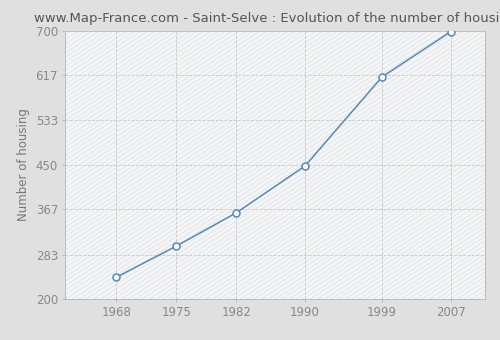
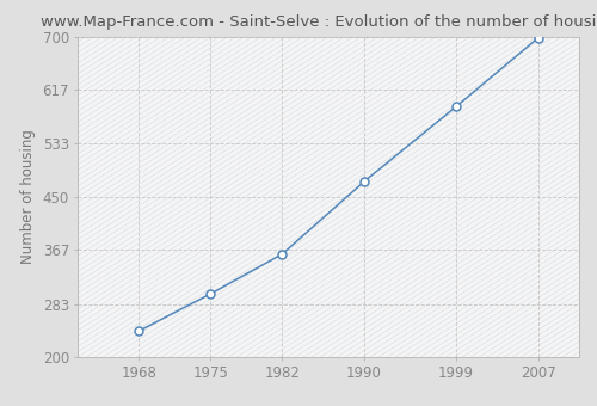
1990: 448 -> 474
1999: 614 -> 591
